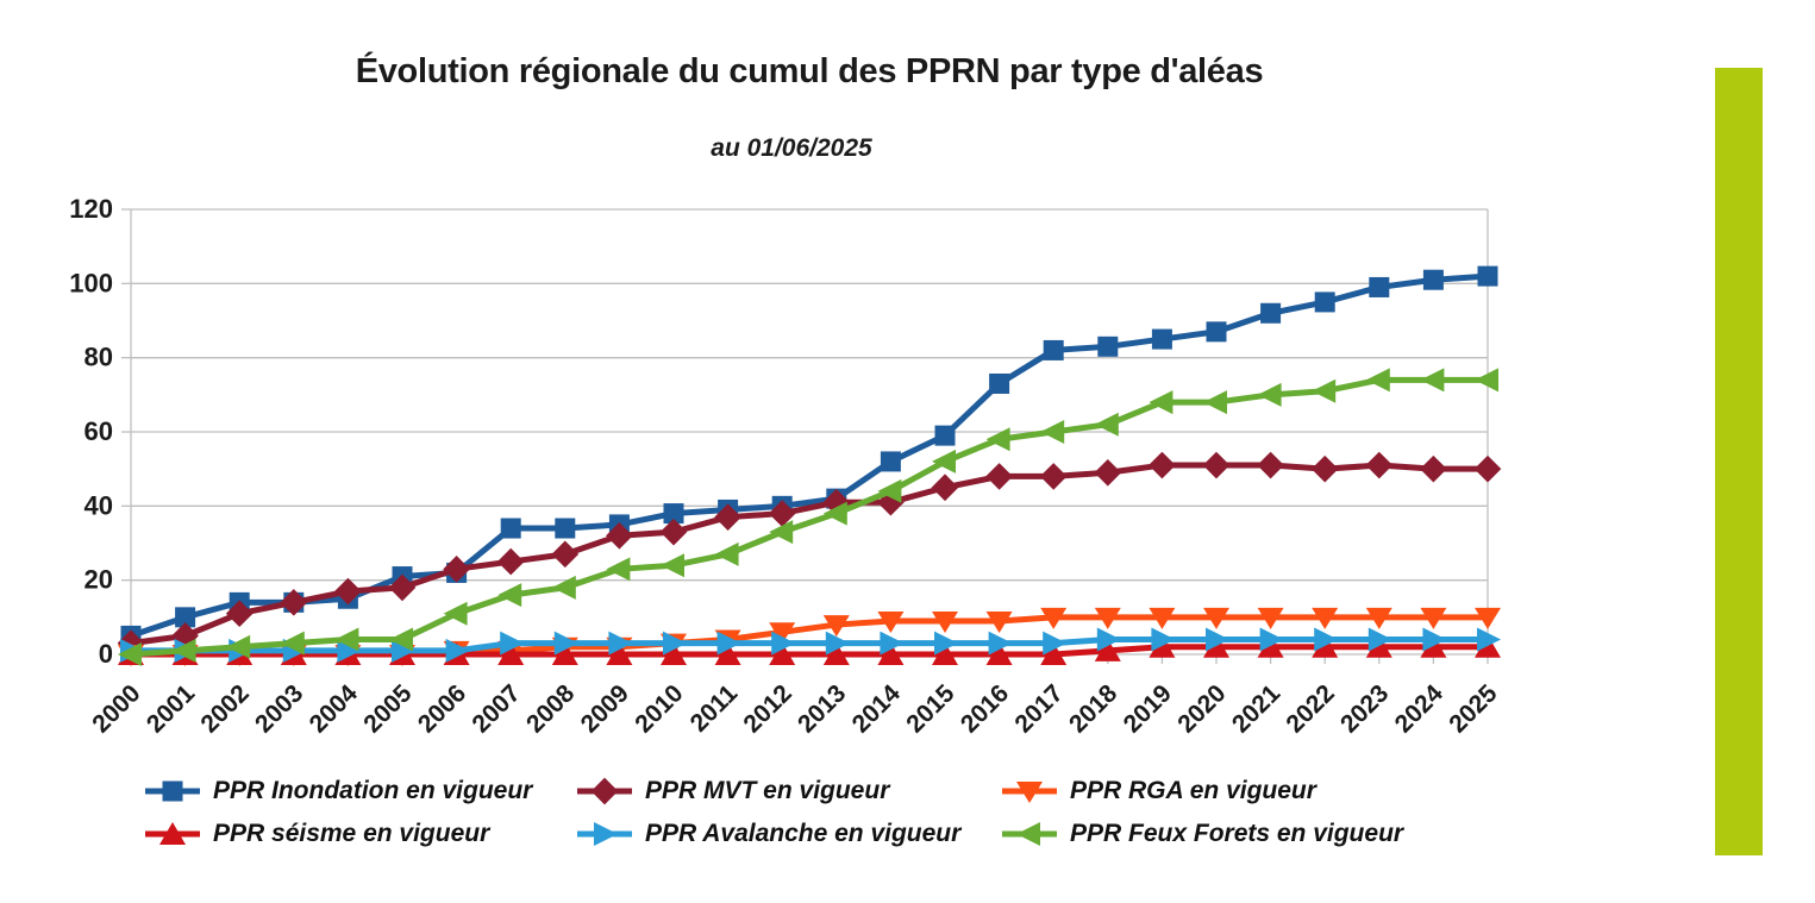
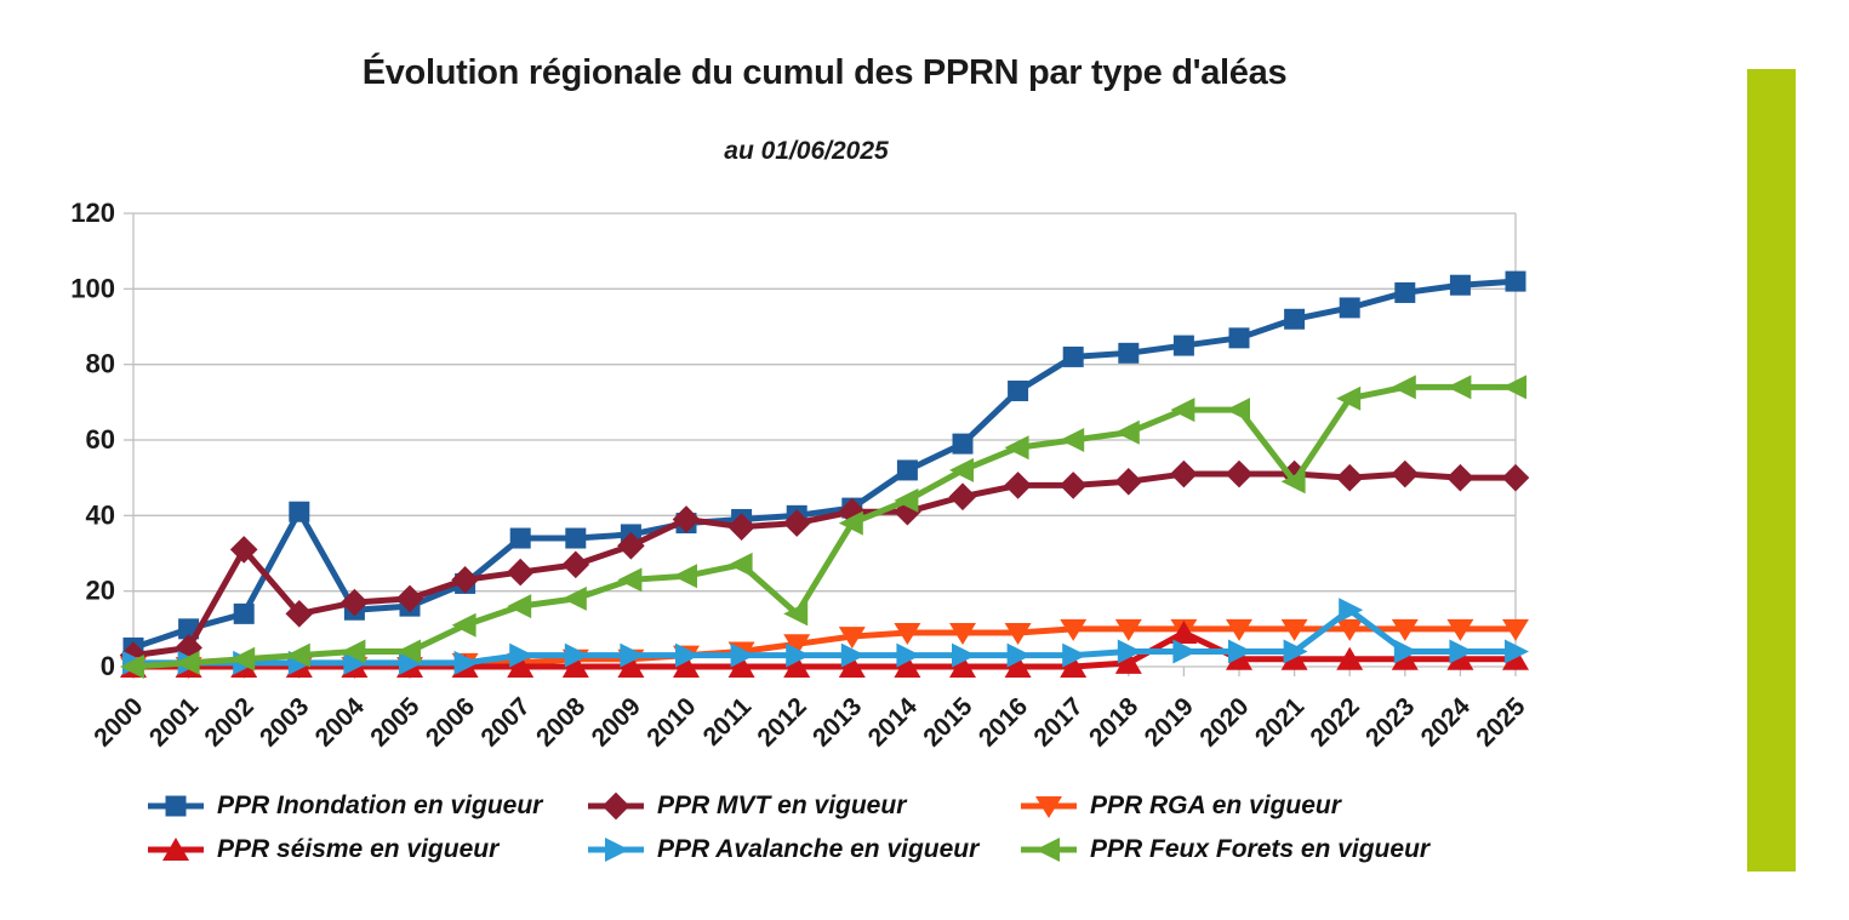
PPR MVT en vigueur/2002: 11 -> 31
PPR Inondation en vigueur/2003: 14 -> 41
PPR Inondation en vigueur/2005: 21 -> 16
PPR MVT en vigueur/2010: 33 -> 39
PPR Feux Forets en vigueur/2012: 33 -> 14
PPR séisme en vigueur/2019: 2 -> 9
PPR Feux Forets en vigueur/2021: 70 -> 49
PPR Avalanche en vigueur/2022: 4 -> 15
